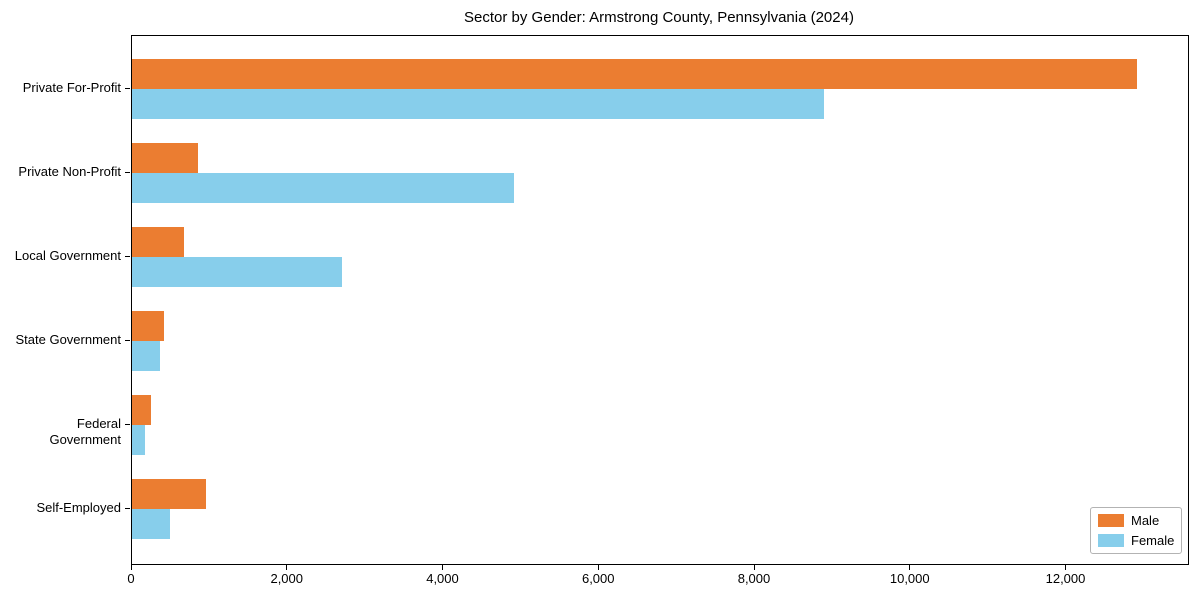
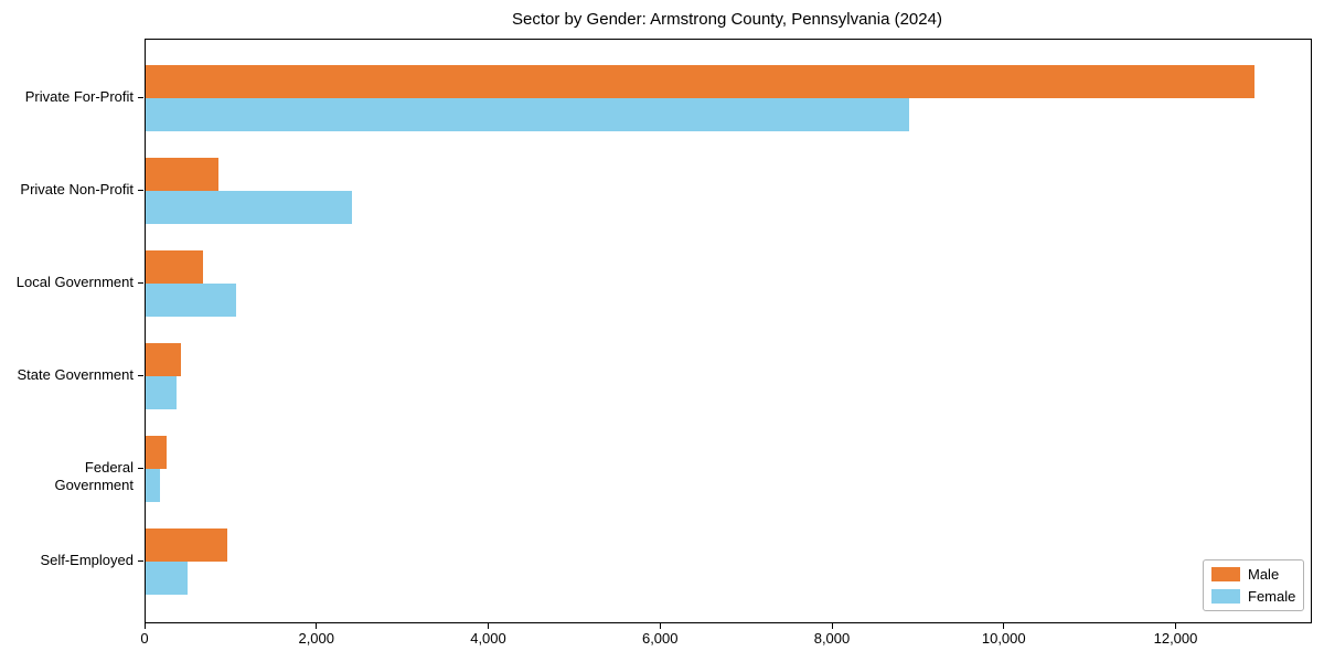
Female/Private Non-Profit: 4900 -> 2400
Female/Local Government: 2700 -> 1000
